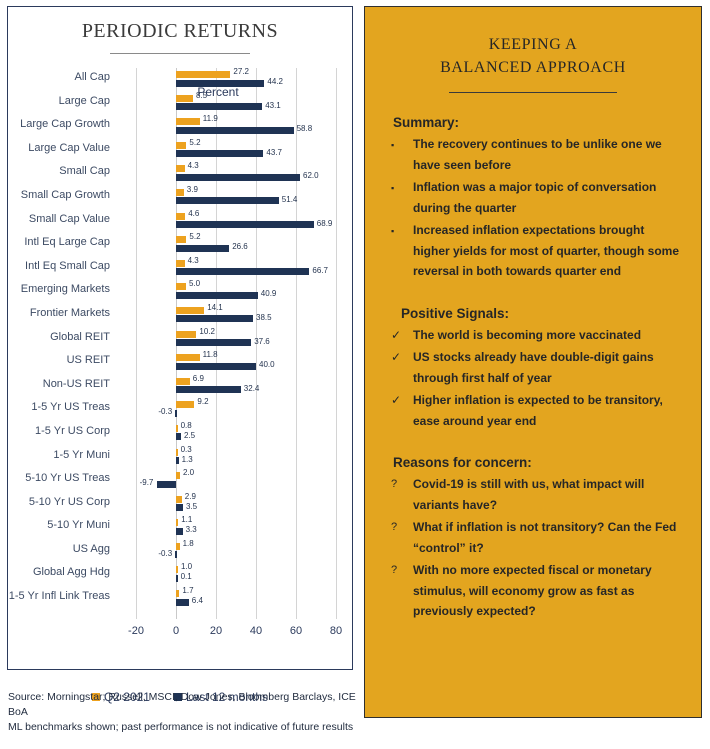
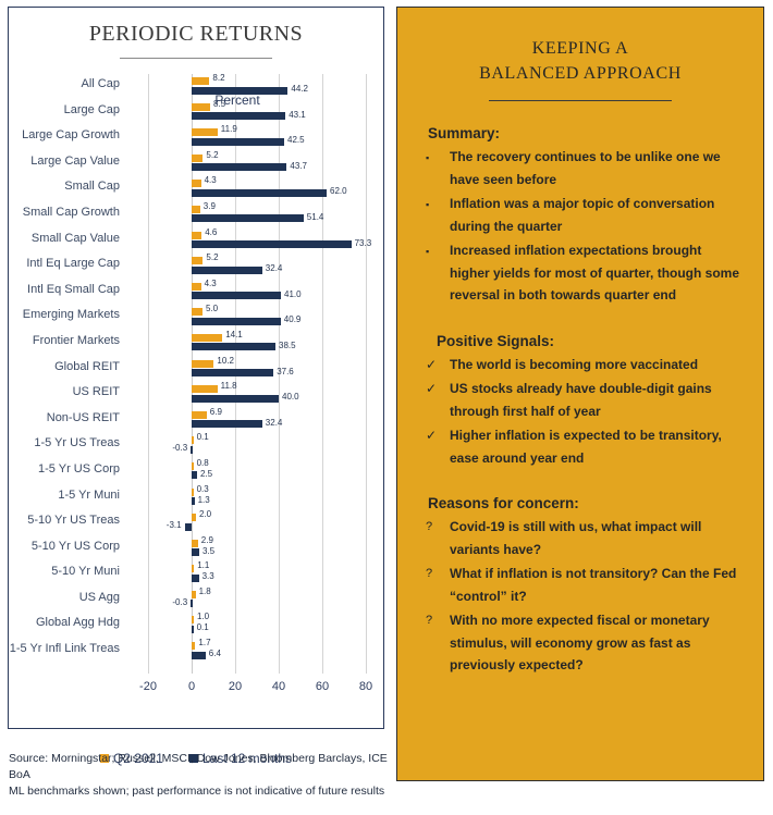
Q2 2021/All Cap: 27.2 -> 8.2
Last 12 months/Large Cap Growth: 58.8 -> 42.5
Last 12 months/Small Cap Value: 68.9 -> 73.3
Last 12 months/Intl Eq Large Cap: 26.6 -> 32.4
Last 12 months/Intl Eq Small Cap: 66.7 -> 41.0
Q2 2021/1-5 Yr US Treas: 9.2 -> 0.1
Last 12 months/5-10 Yr US Treas: -9.7 -> -3.1
